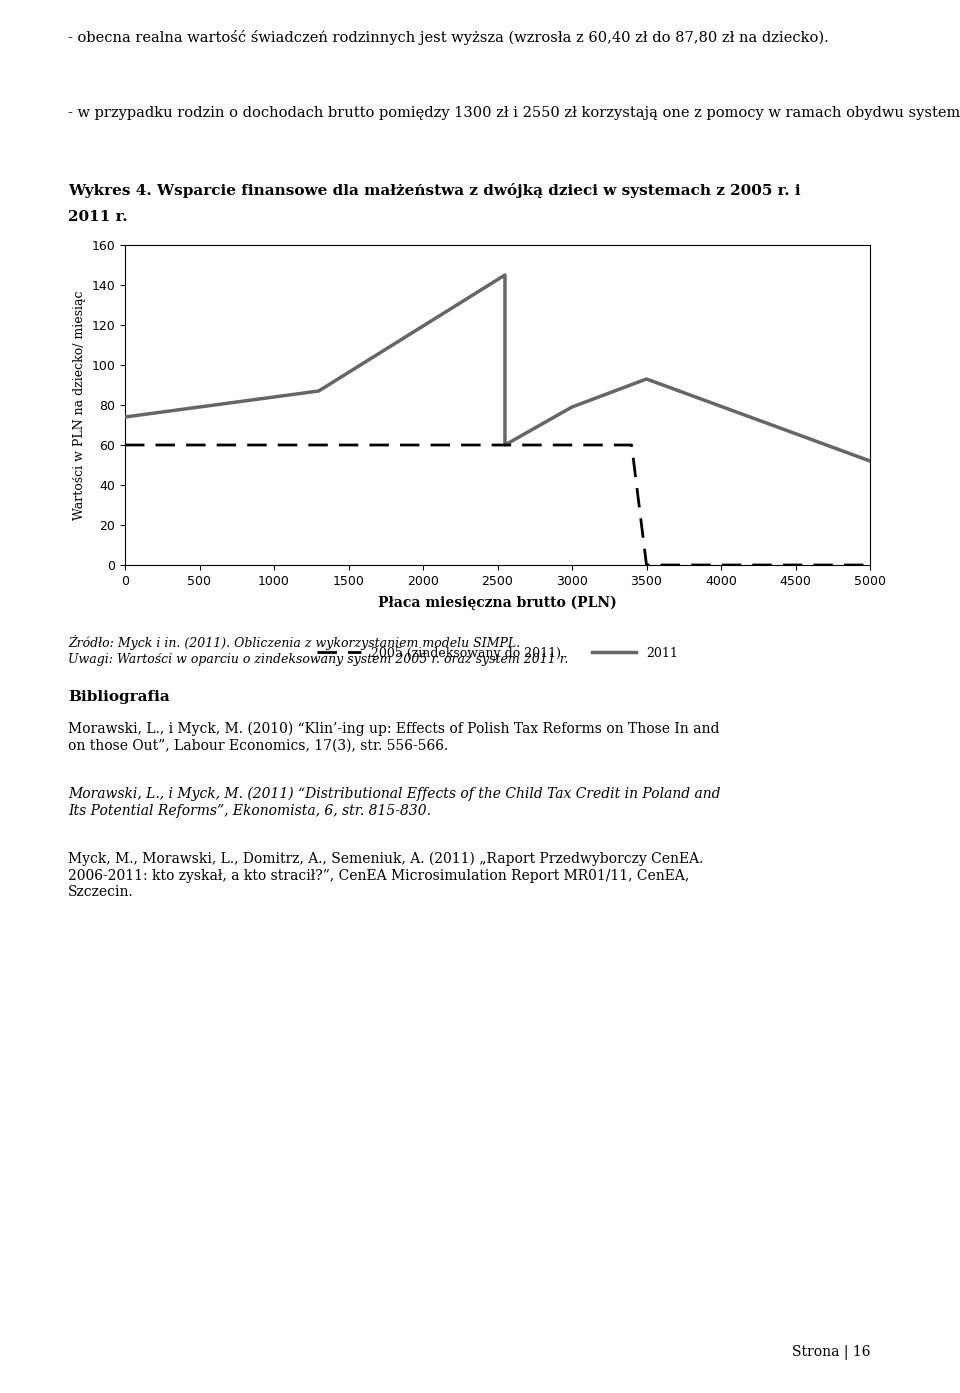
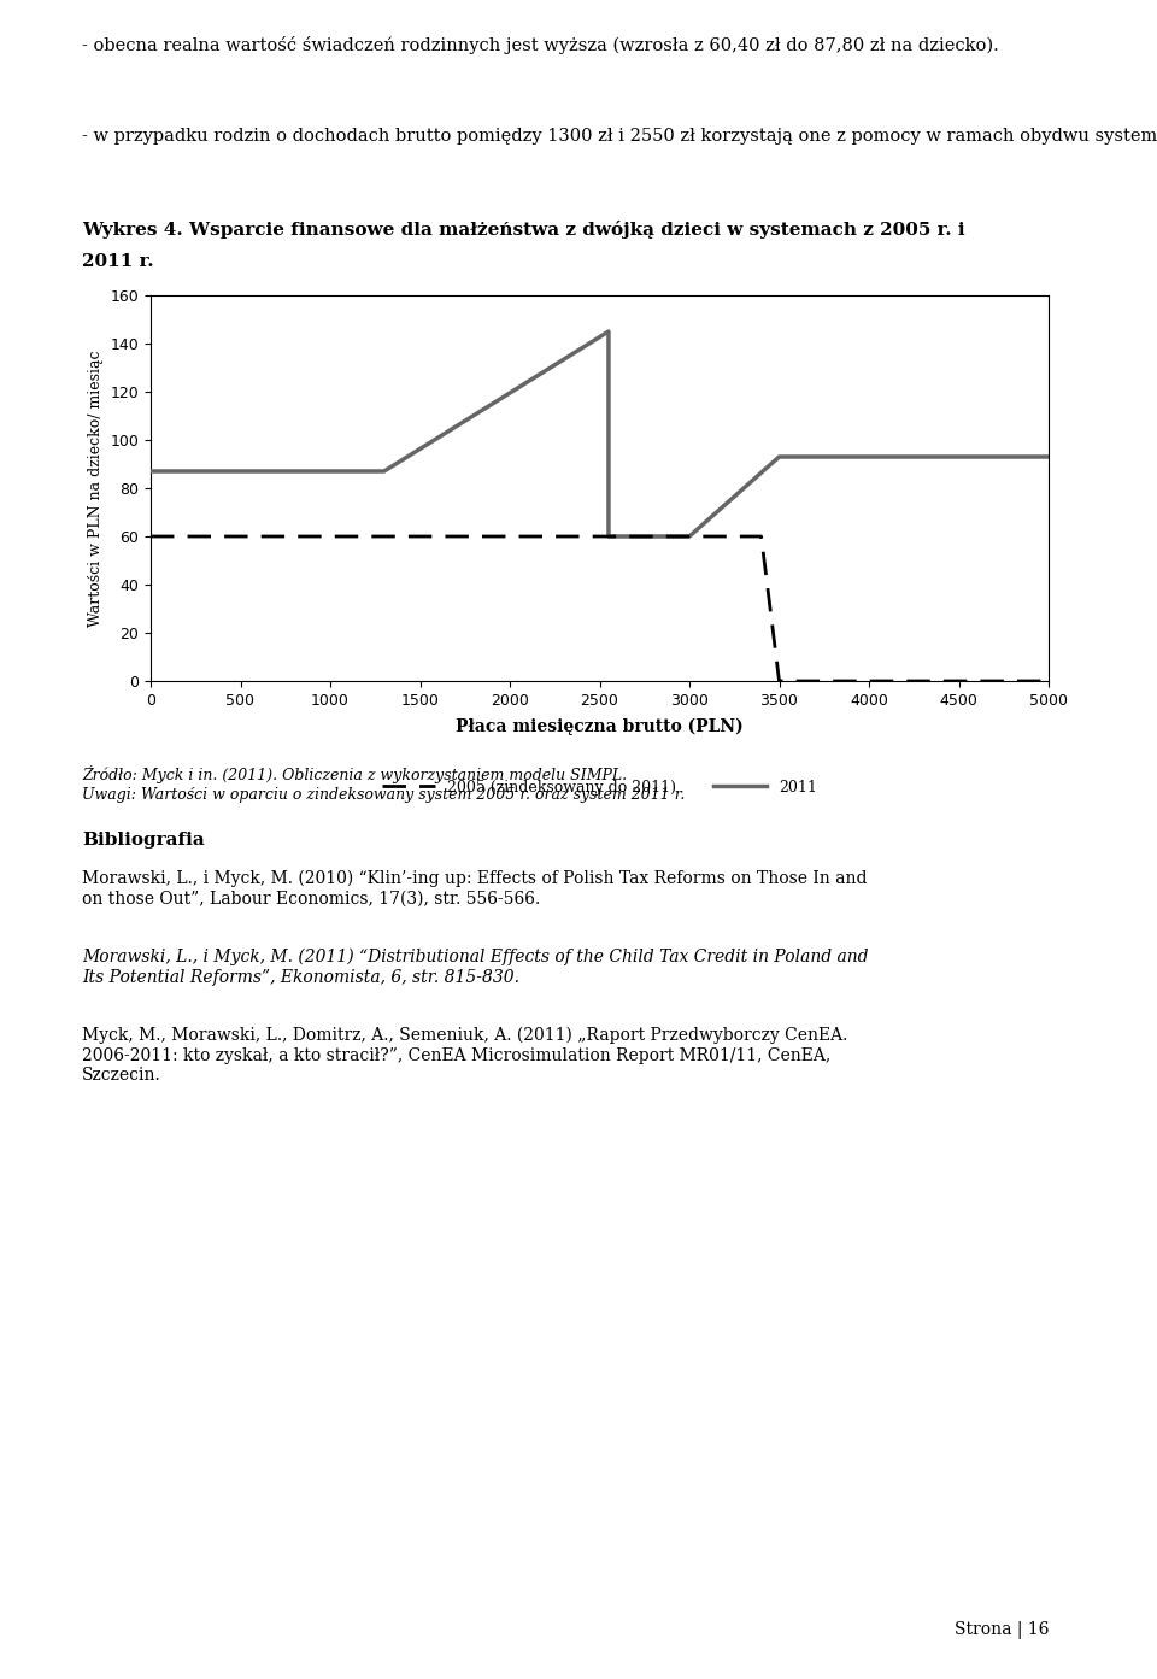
2011/0: 74 -> 87
2011/3000: 79 -> 60
2011/5000: 52 -> 93
